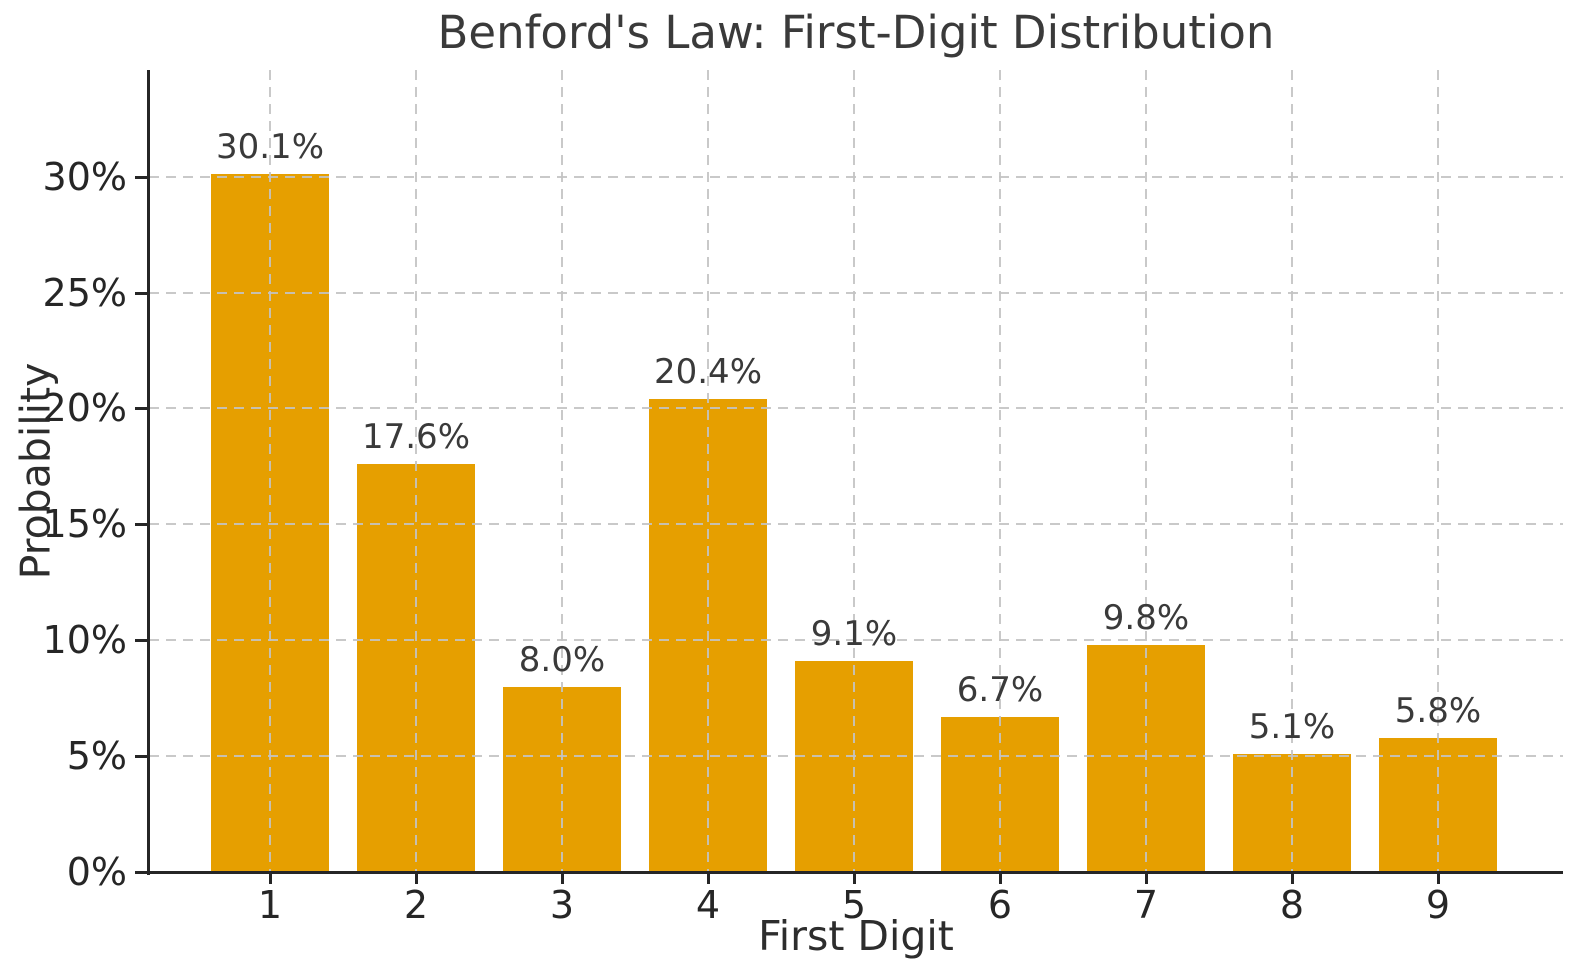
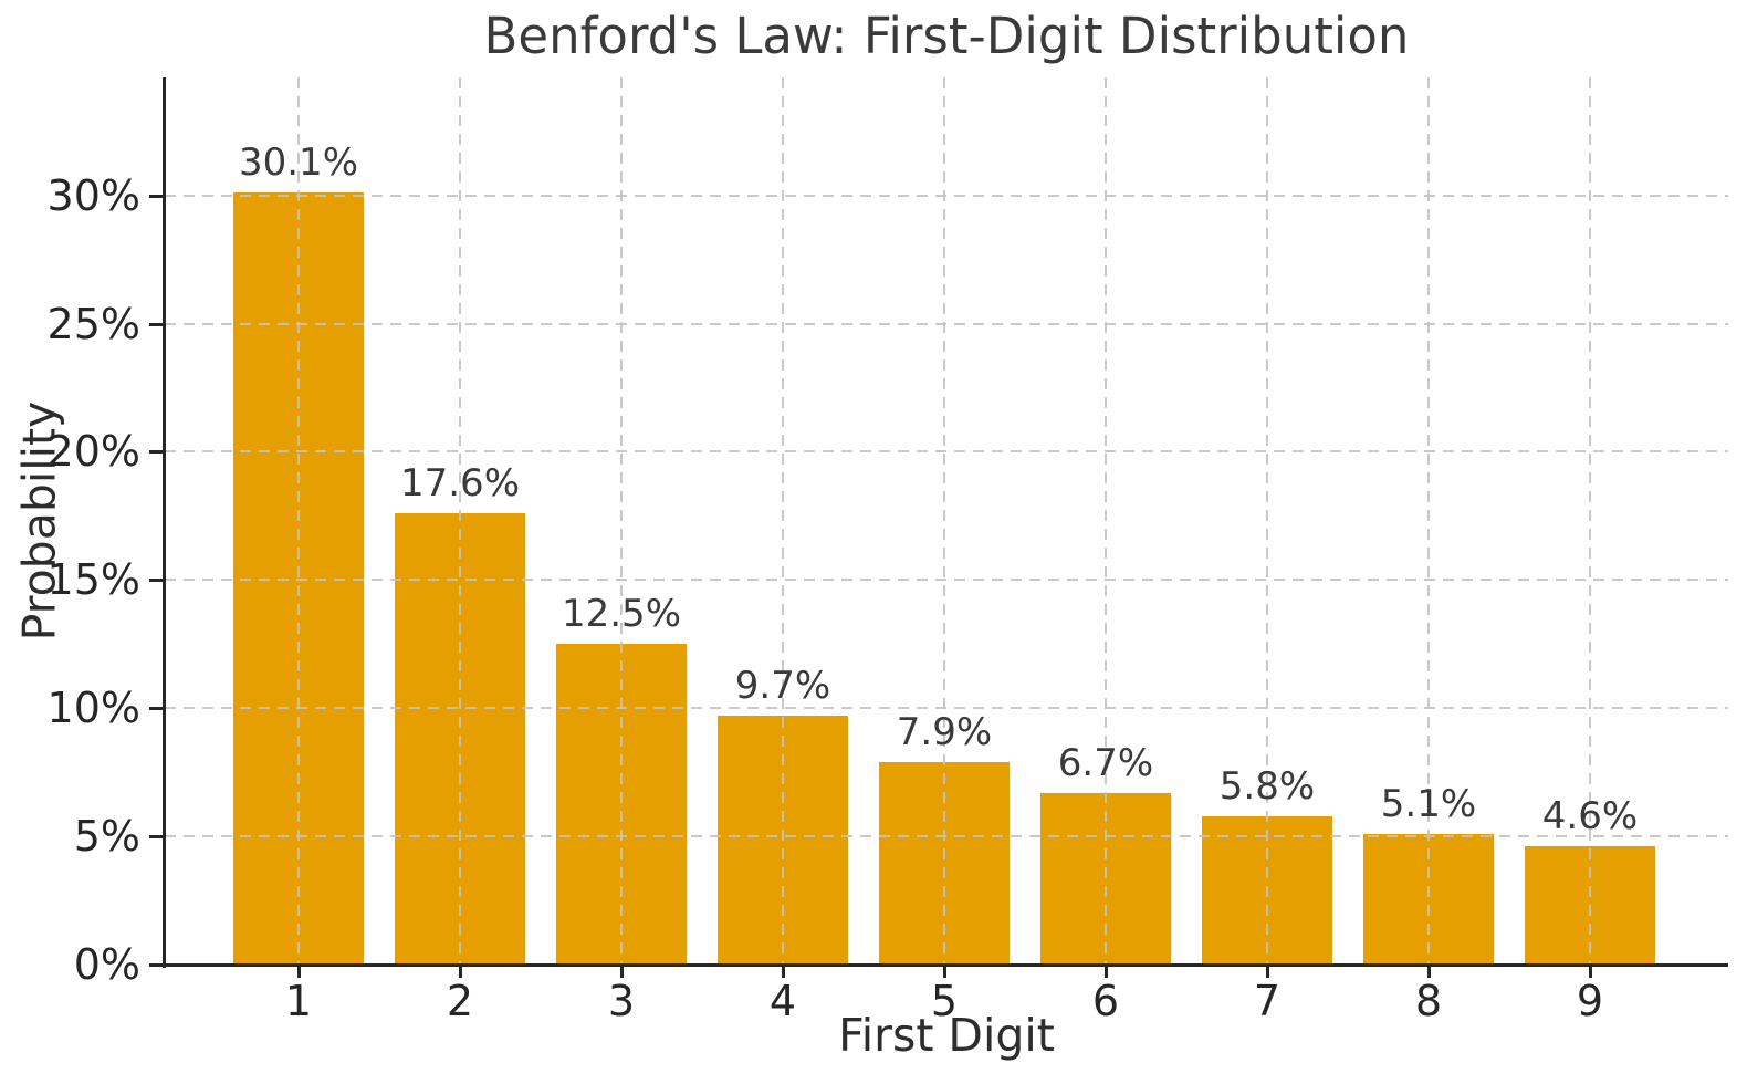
3: 8.0% -> 12.5%
4: 20.4% -> 9.7%
5: 9.1% -> 7.9%
7: 9.8% -> 5.8%
9: 5.8% -> 4.6%
